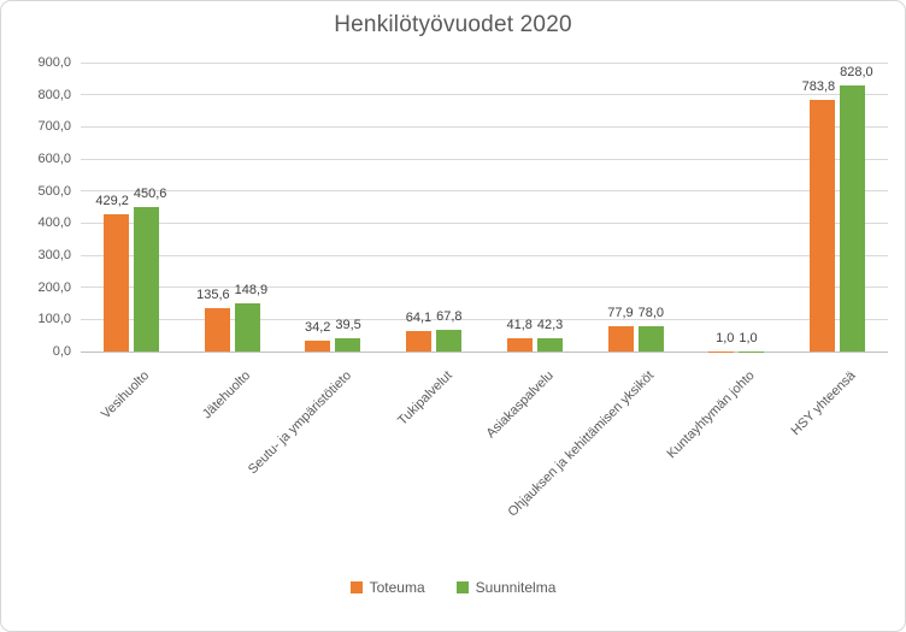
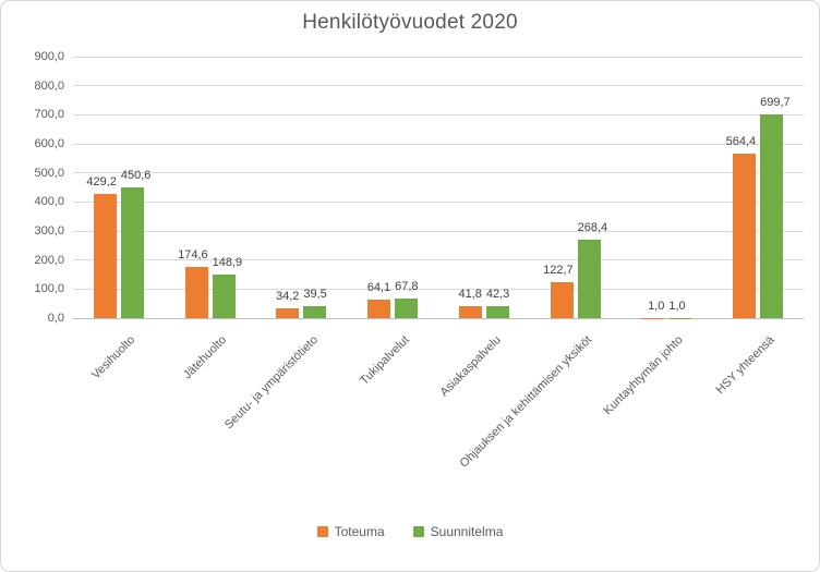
Toteuma/Jätehuolto: 135,6 -> 174,6
Toteuma/Ohjauksen ja kehittämisen yksiköt: 77,9 -> 122,7
Suunnitelma/Ohjauksen ja kehittämisen yksiköt: 78,0 -> 268,4
Toteuma/HSY yhteensä: 783,8 -> 564,4
Suunnitelma/HSY yhteensä: 828,0 -> 699,7
